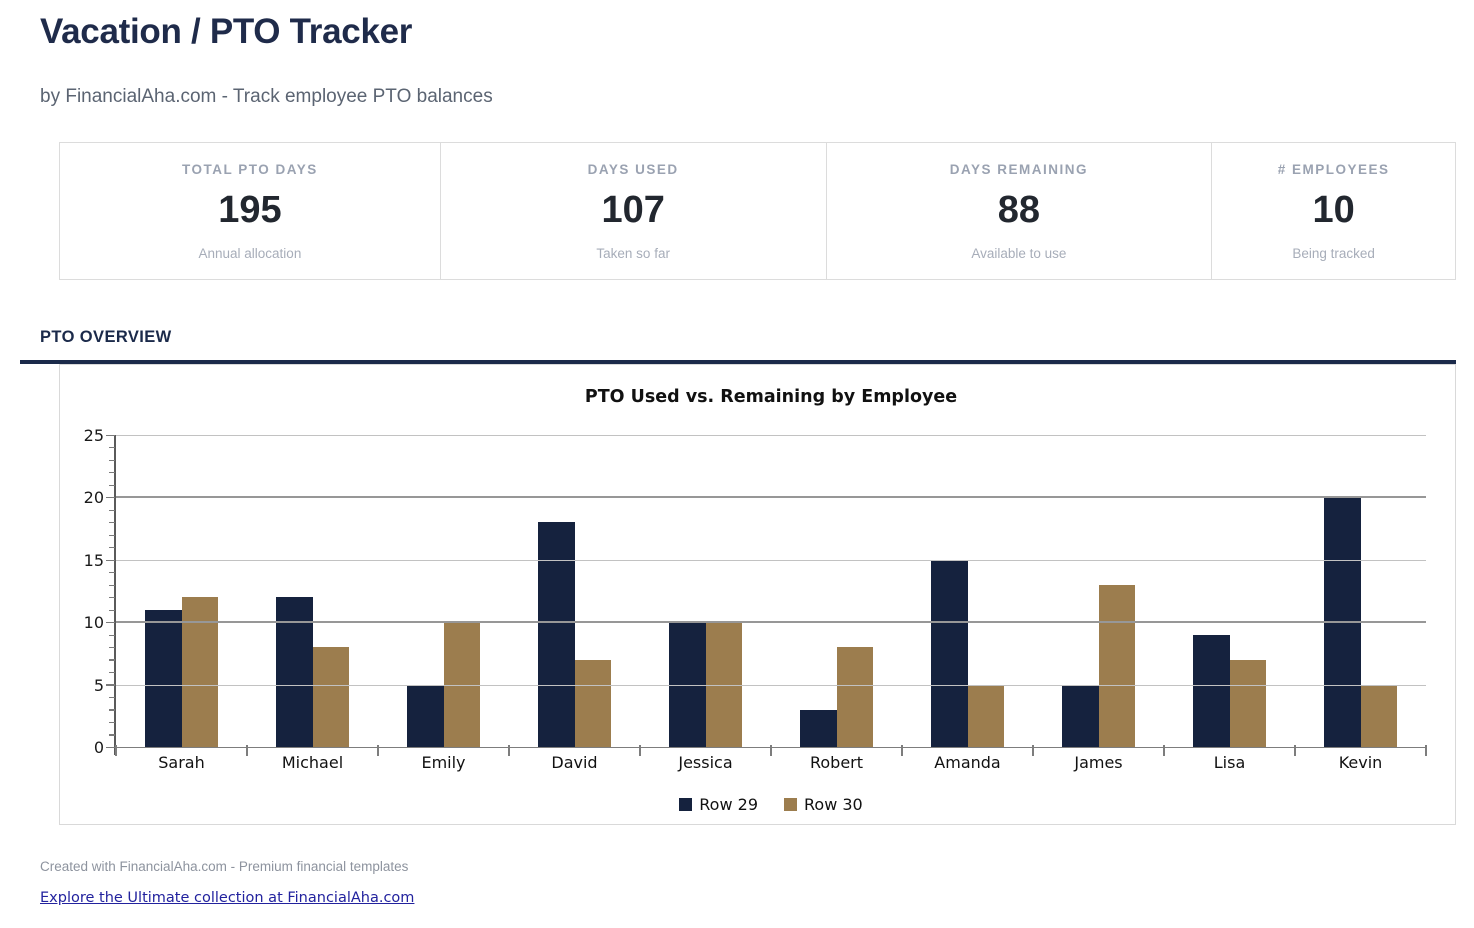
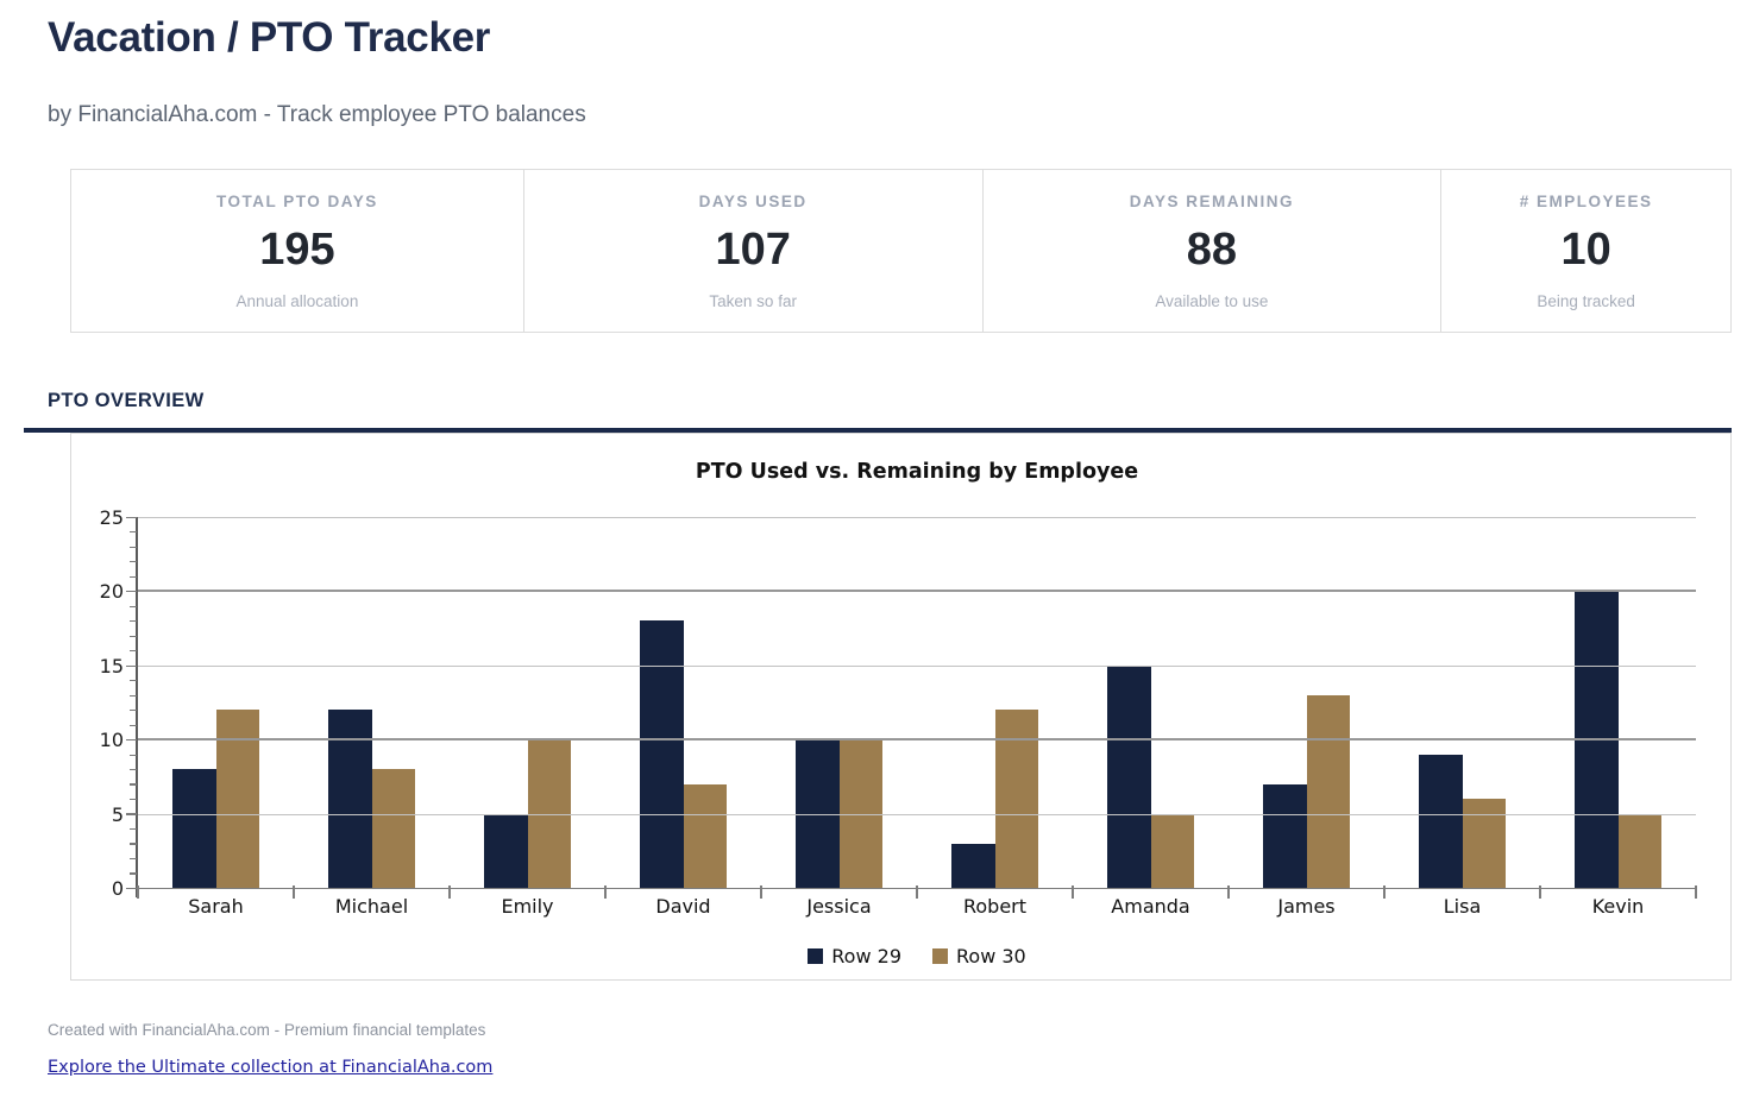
Row 29/Sarah: 11 -> 8
Row 30/Robert: 8 -> 12
Row 29/James: 5 -> 7
Row 30/Lisa: 7 -> 6
